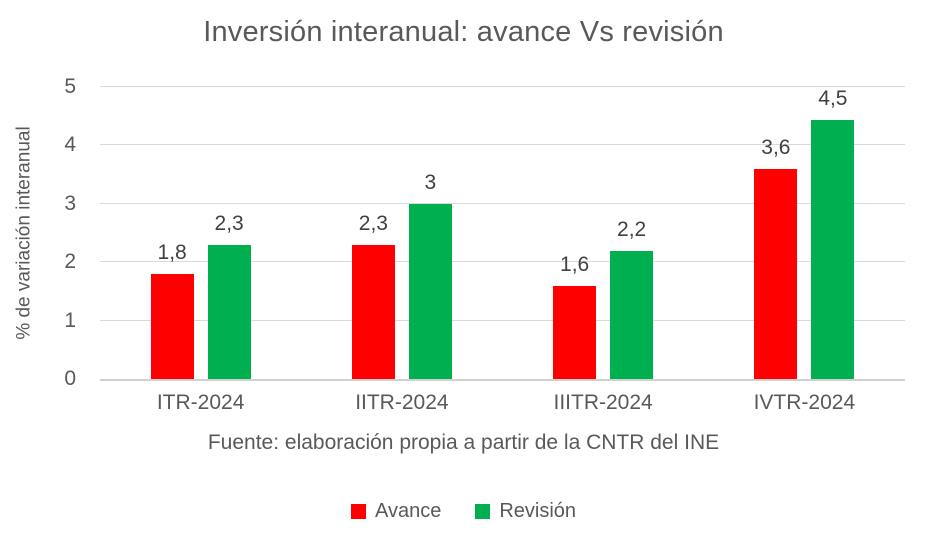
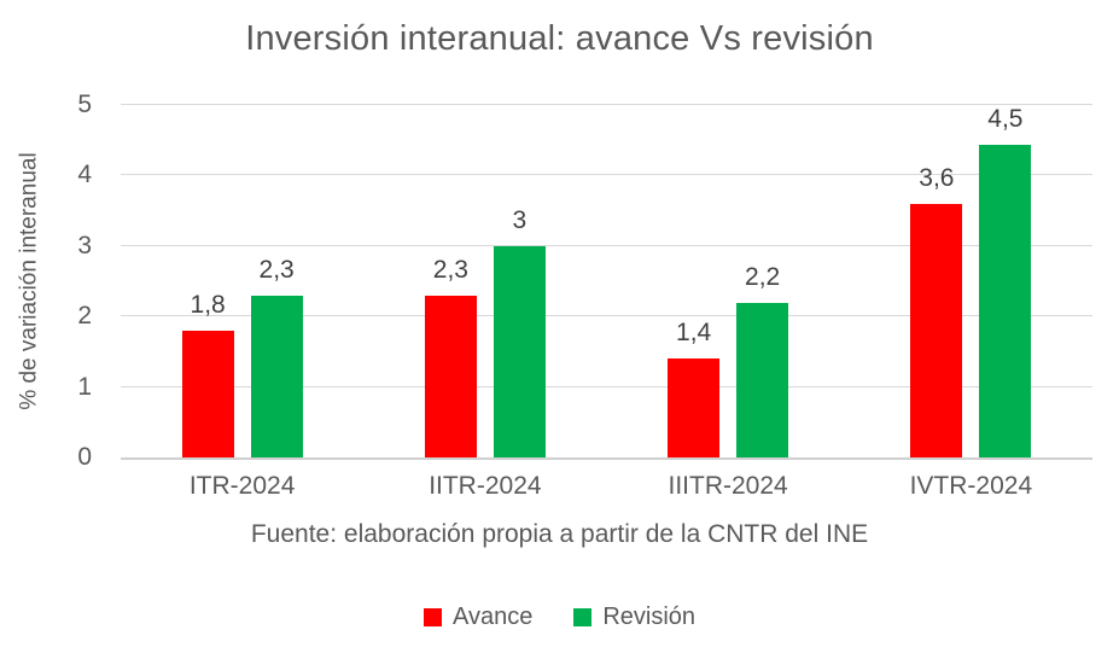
Avance/IIITR-2024: 1,6 -> 1,4
